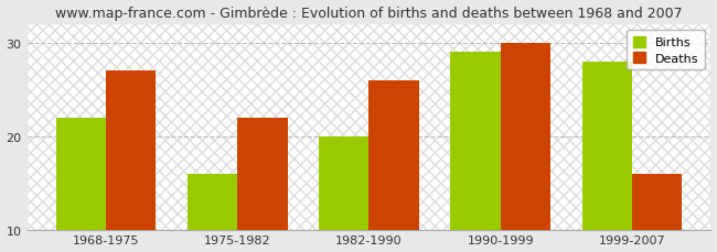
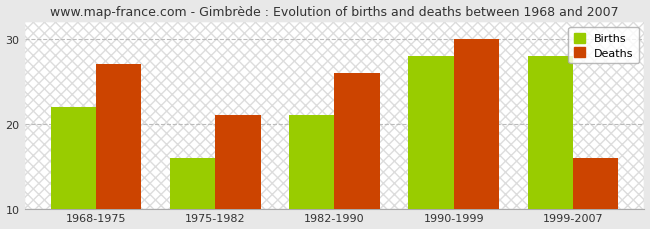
Deaths/1975-1982: 22 -> 21
Births/1982-1990: 20 -> 21
Births/1990-1999: 29 -> 28
